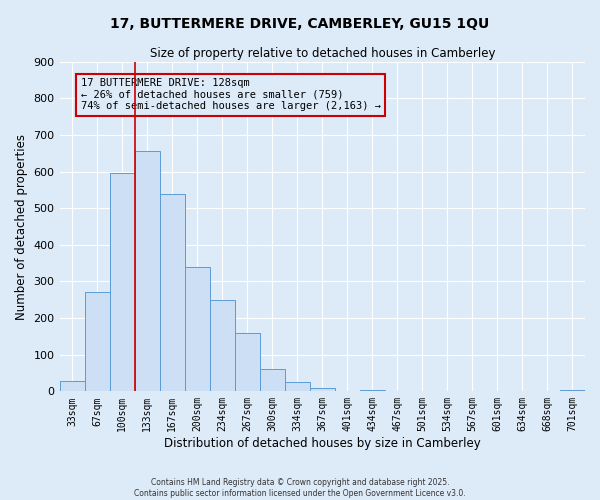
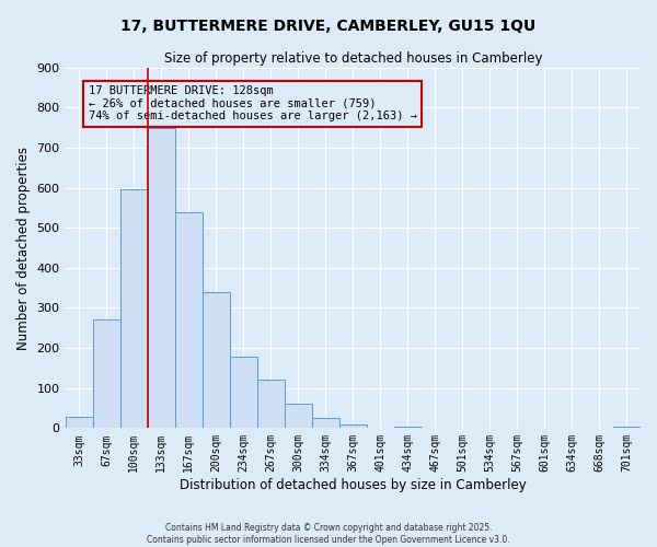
133sqm: 655 -> 750
234sqm: 250 -> 178
267sqm: 160 -> 120
